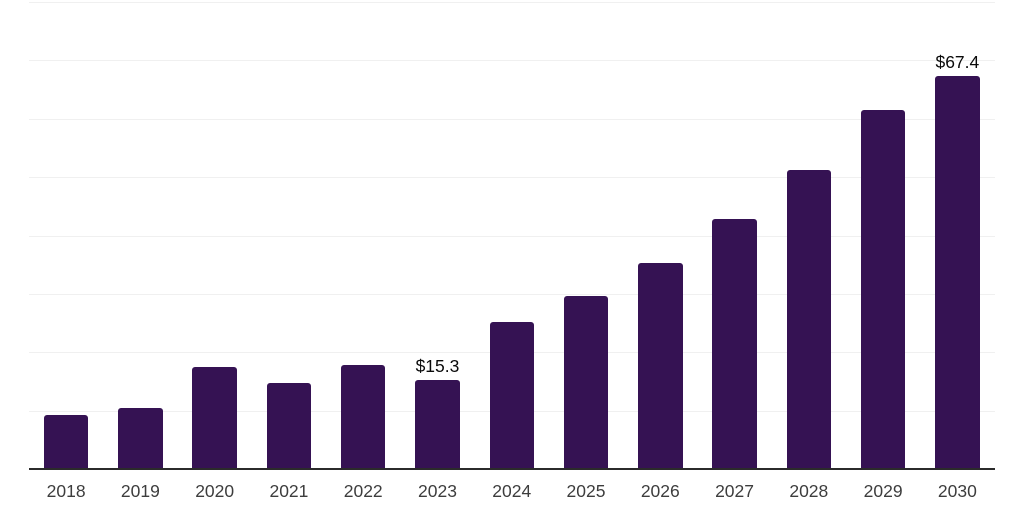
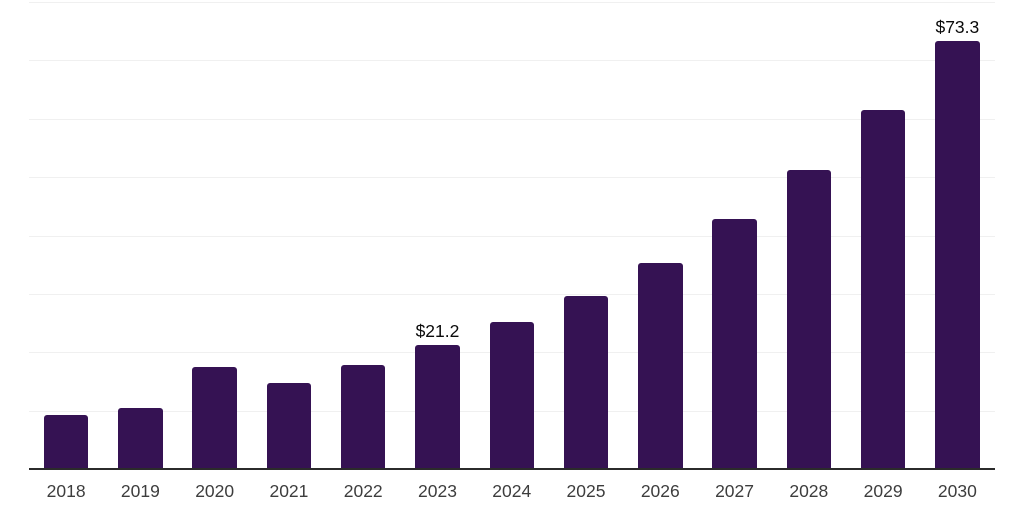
2023: $15.3 -> $21.2
2030: $67.4 -> $73.3
